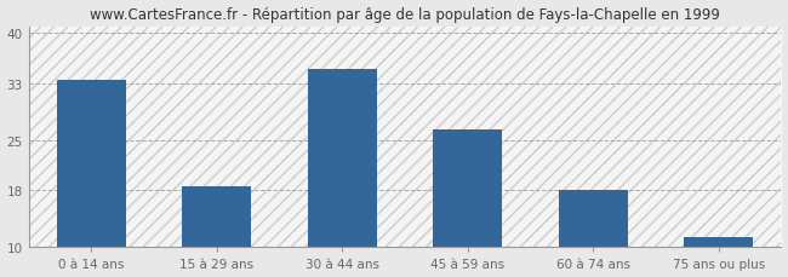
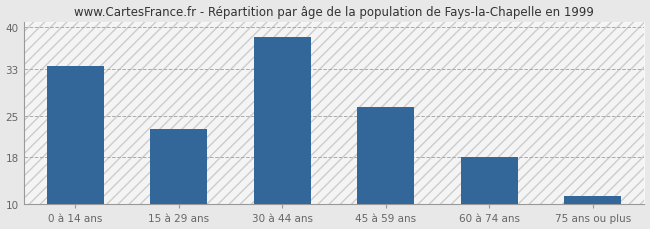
15 à 29 ans: 18.5 -> 22.8
30 à 44 ans: 35.0 -> 38.4
